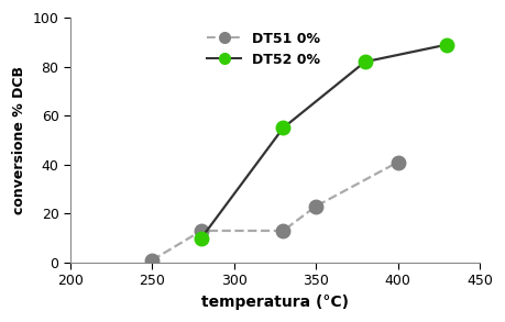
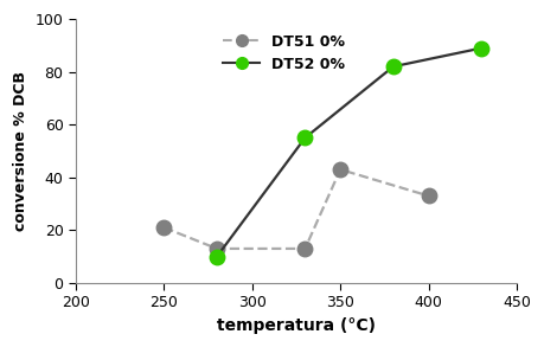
DT51 0%/250: 1 -> 21
DT51 0%/350: 23 -> 43
DT51 0%/400: 41 -> 33
